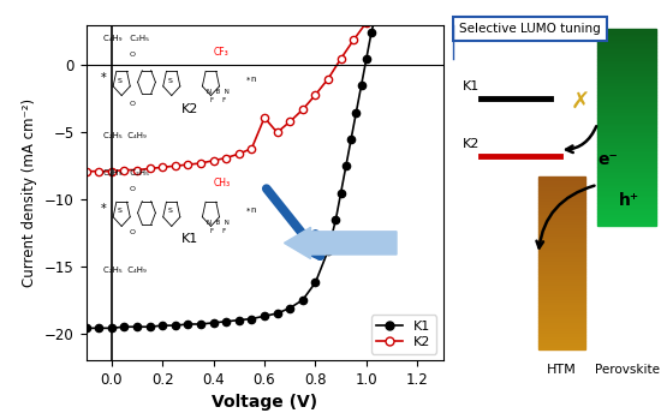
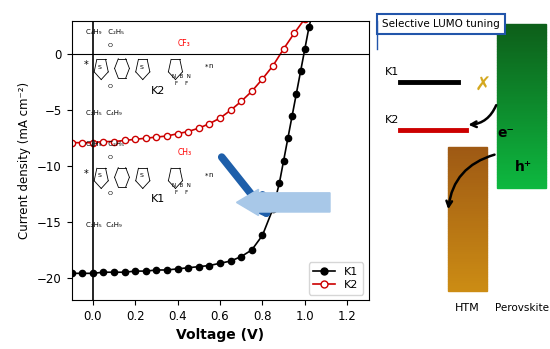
K2/0.6: -3.9 -> -5.7
